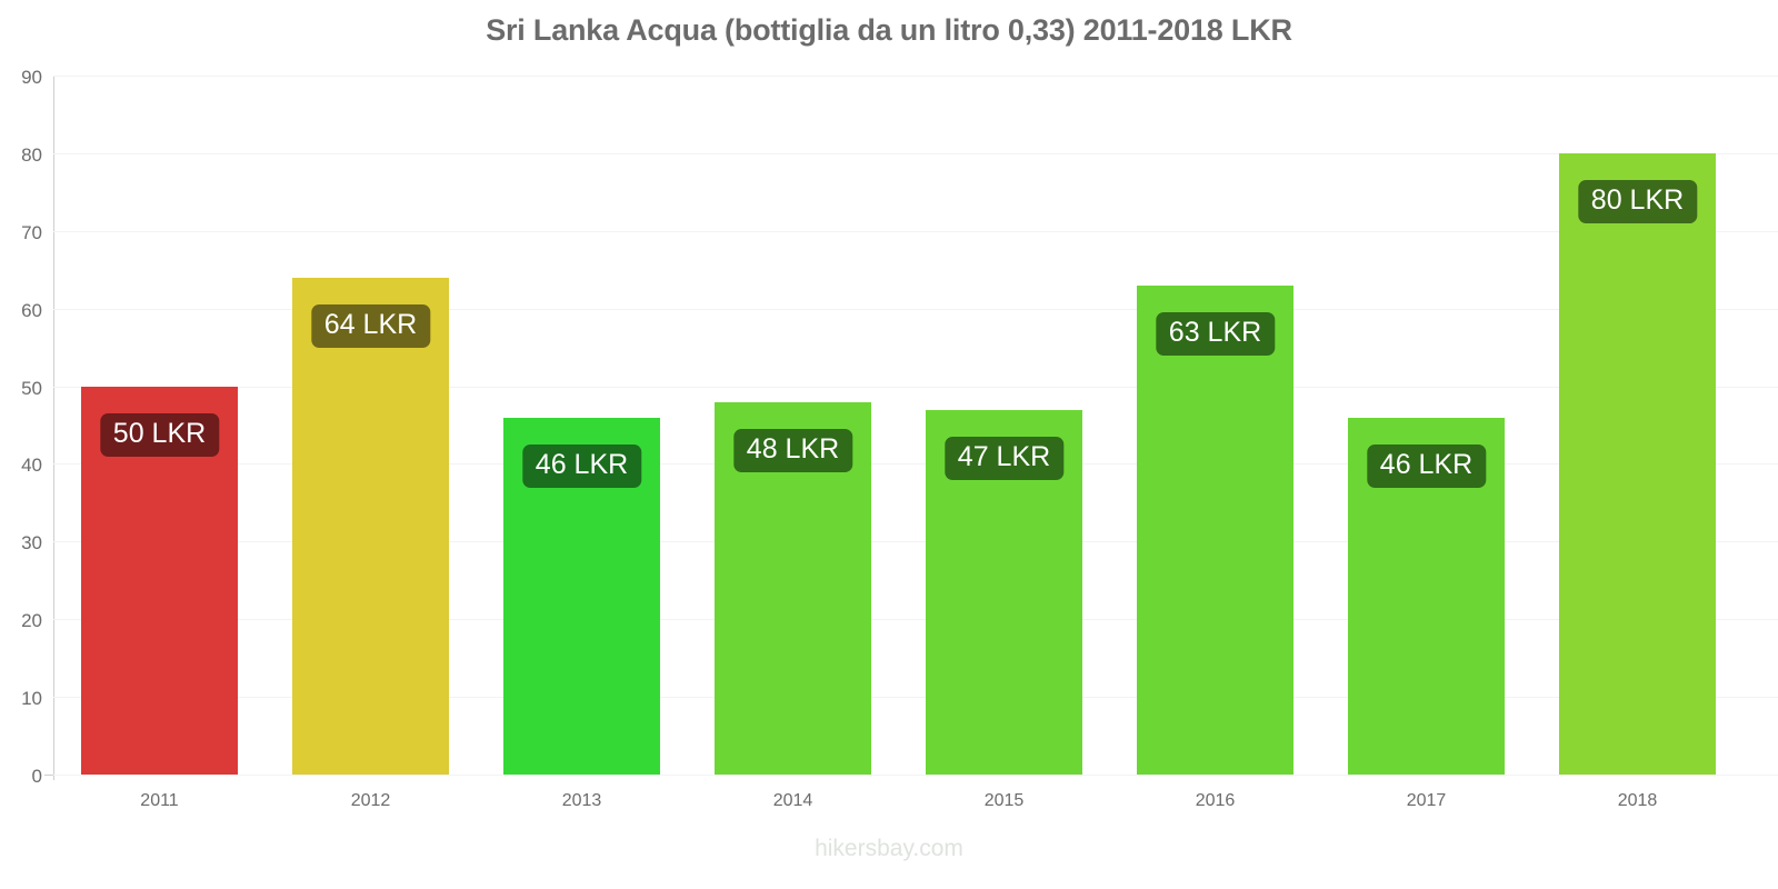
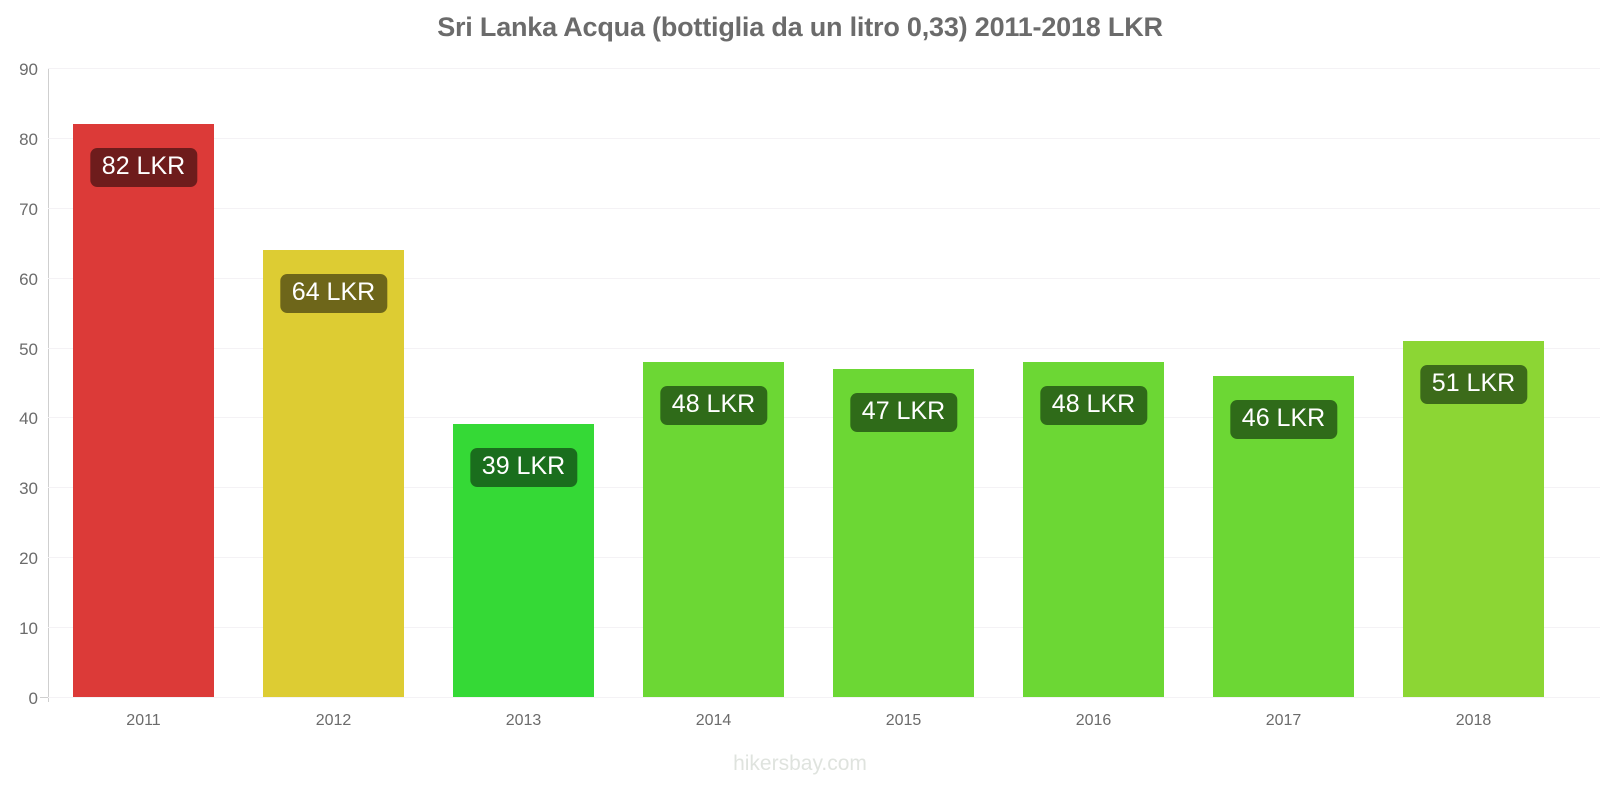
2011: 50 -> 82
2013: 46 -> 39
2016: 63 -> 48
2018: 80 -> 51
